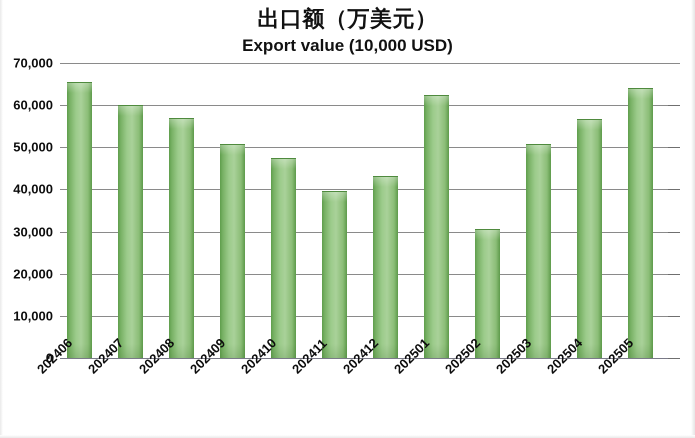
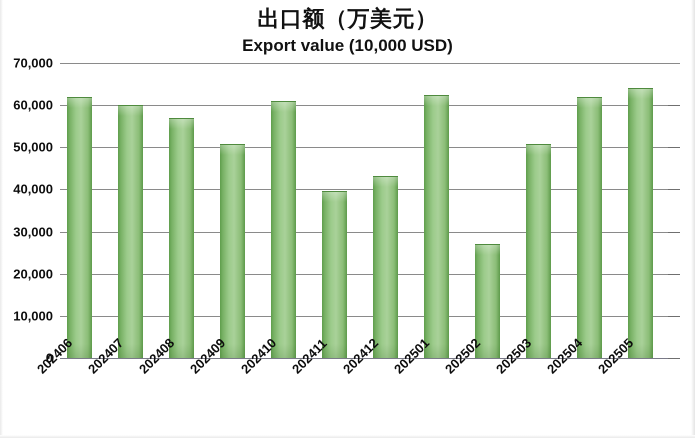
202406: 66000 -> 62000
202410: 47000 -> 61000
202502: 31000 -> 27000
202504: 57000 -> 62000
